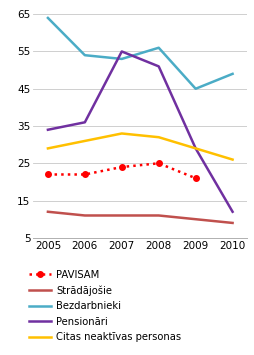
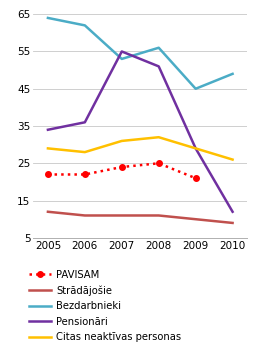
Bezdarbnieki/2006: 54 -> 62
Citas neaktīvas personas/2006: 31 -> 28
Citas neaktīvas personas/2007: 33 -> 31
